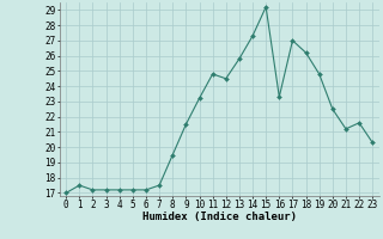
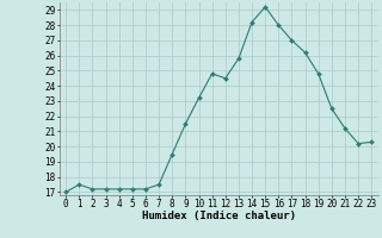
14: 27.3 -> 28.2
16: 23.3 -> 28.0
22: 21.6 -> 20.2
